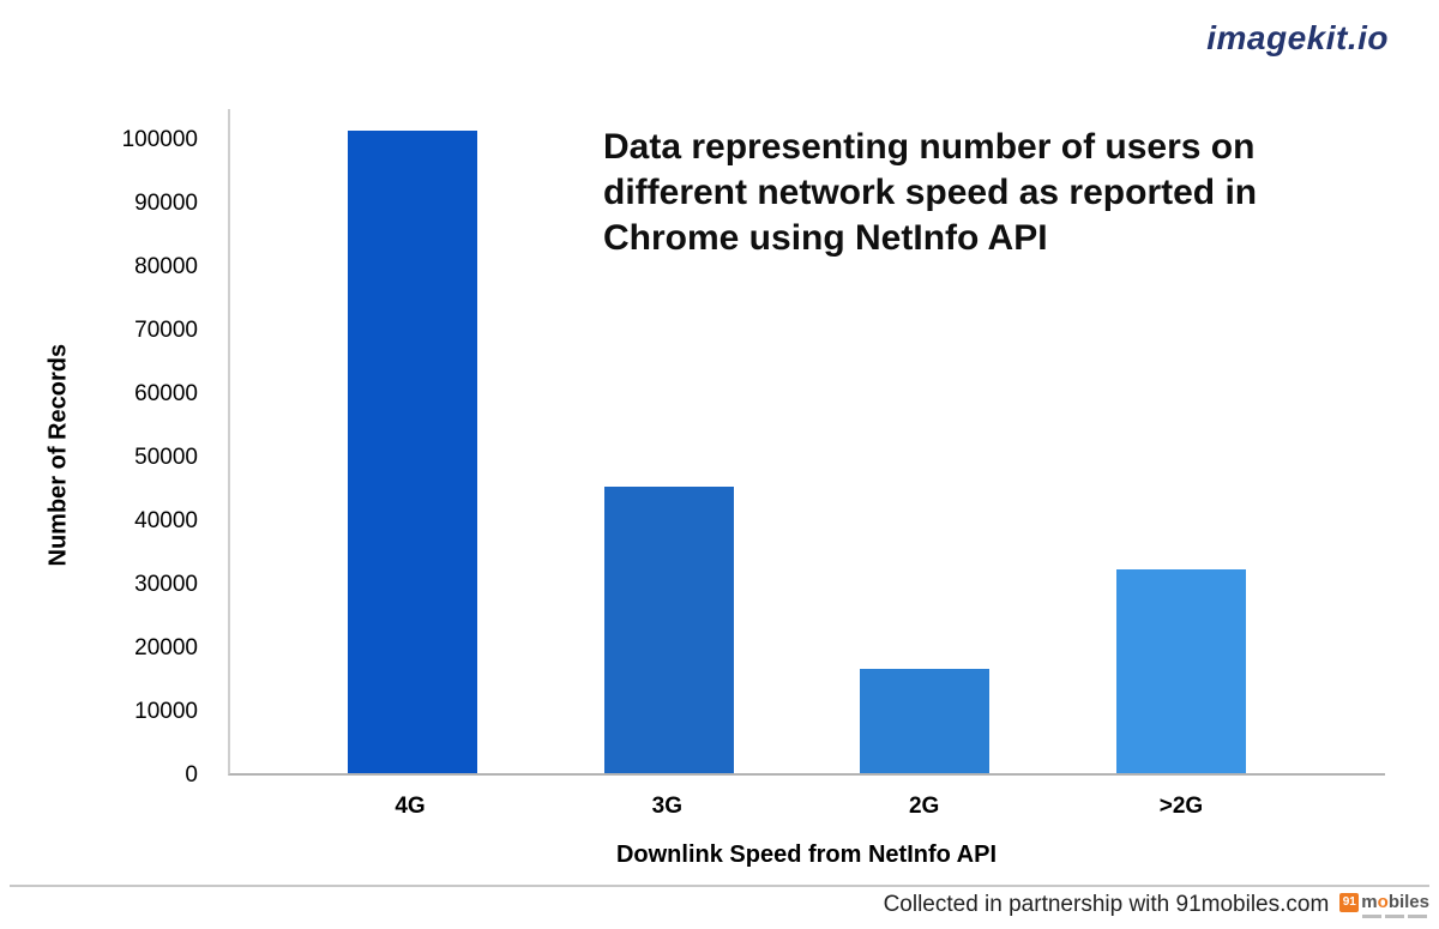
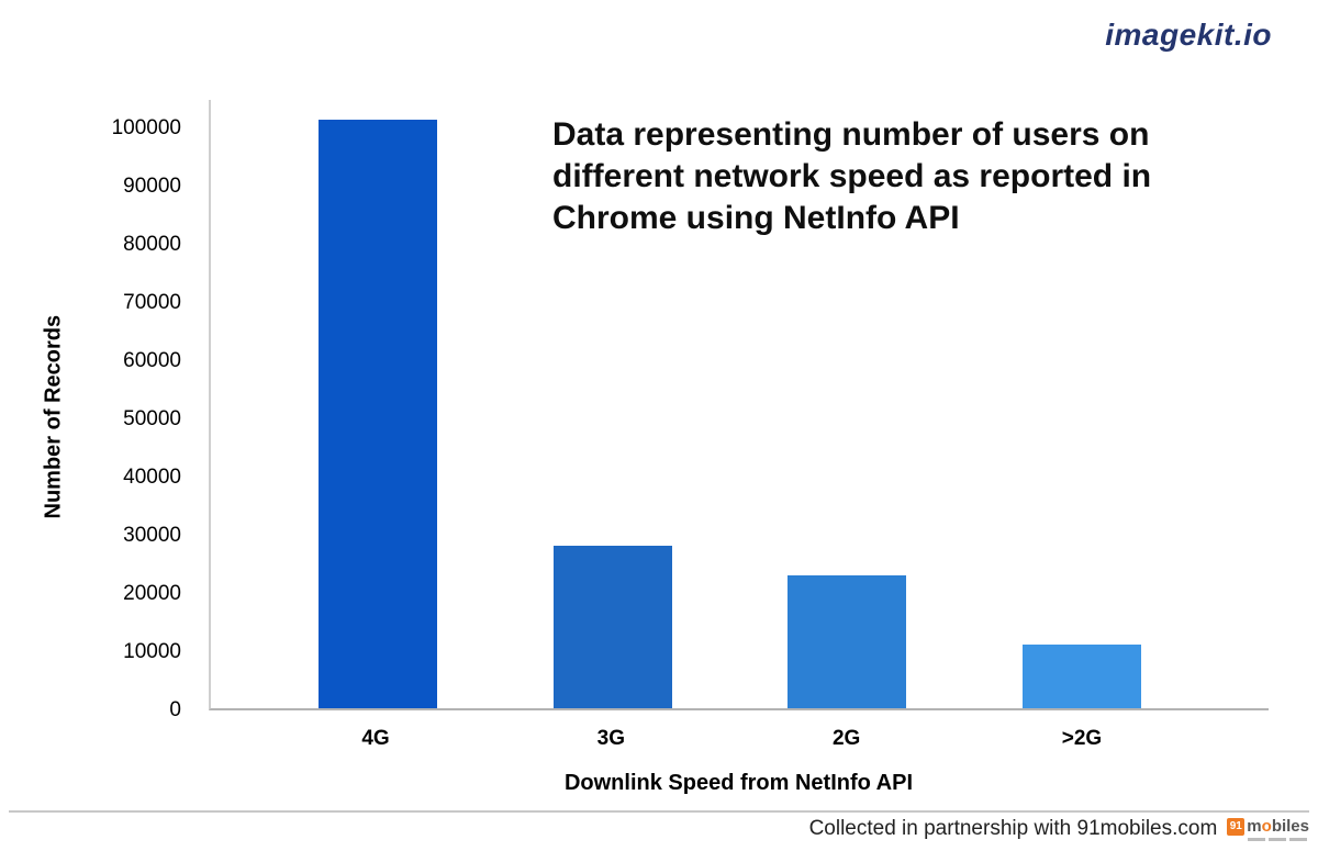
3G: 45000 -> 28000
2G: 16000 -> 23000
>2G: 32000 -> 11000
